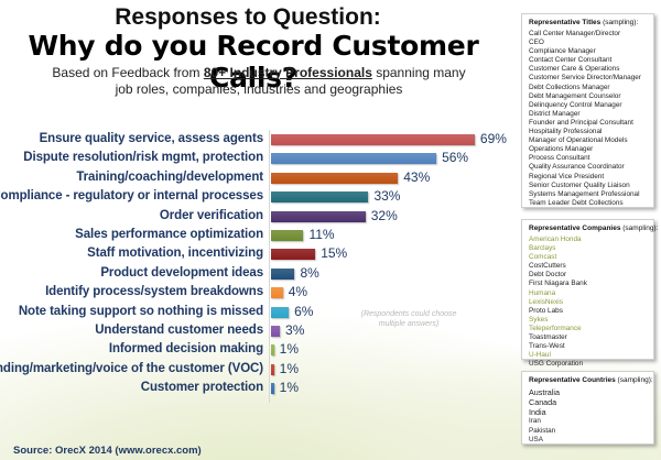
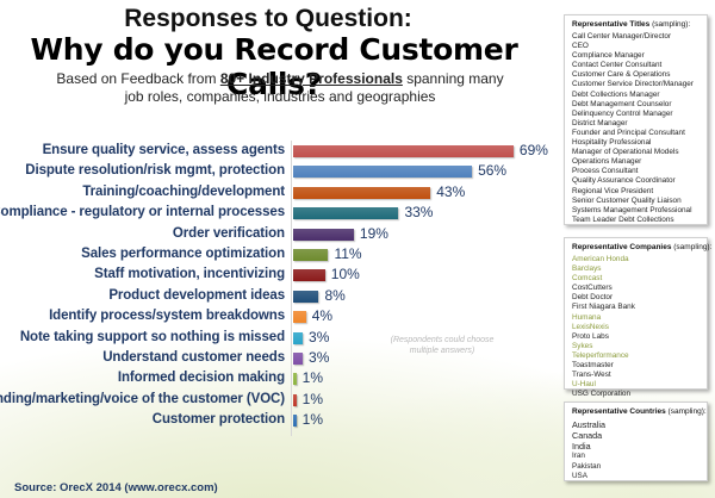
Order verification: 32% -> 19%
Staff motivation, incentivizing: 15% -> 10%
Note taking support so nothing is missed: 6% -> 3%
